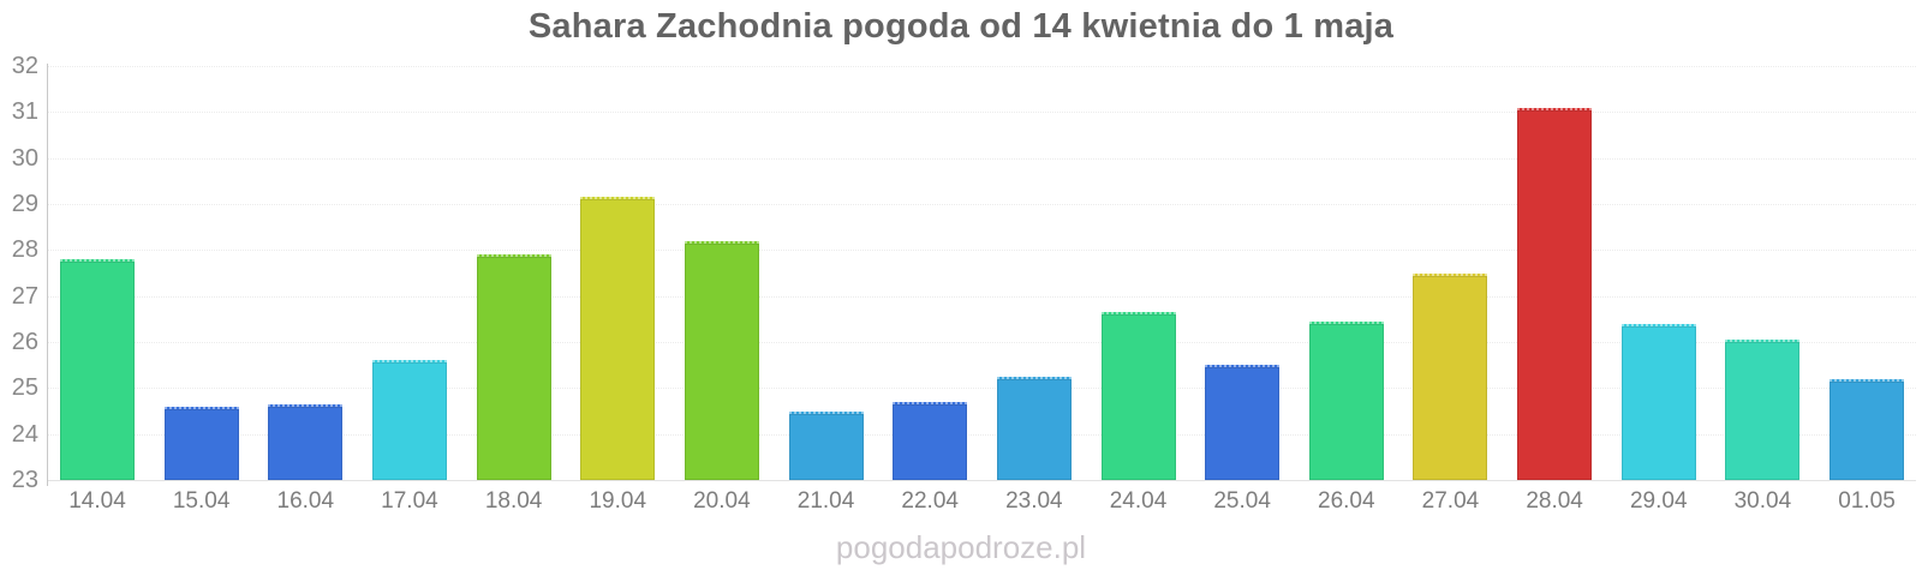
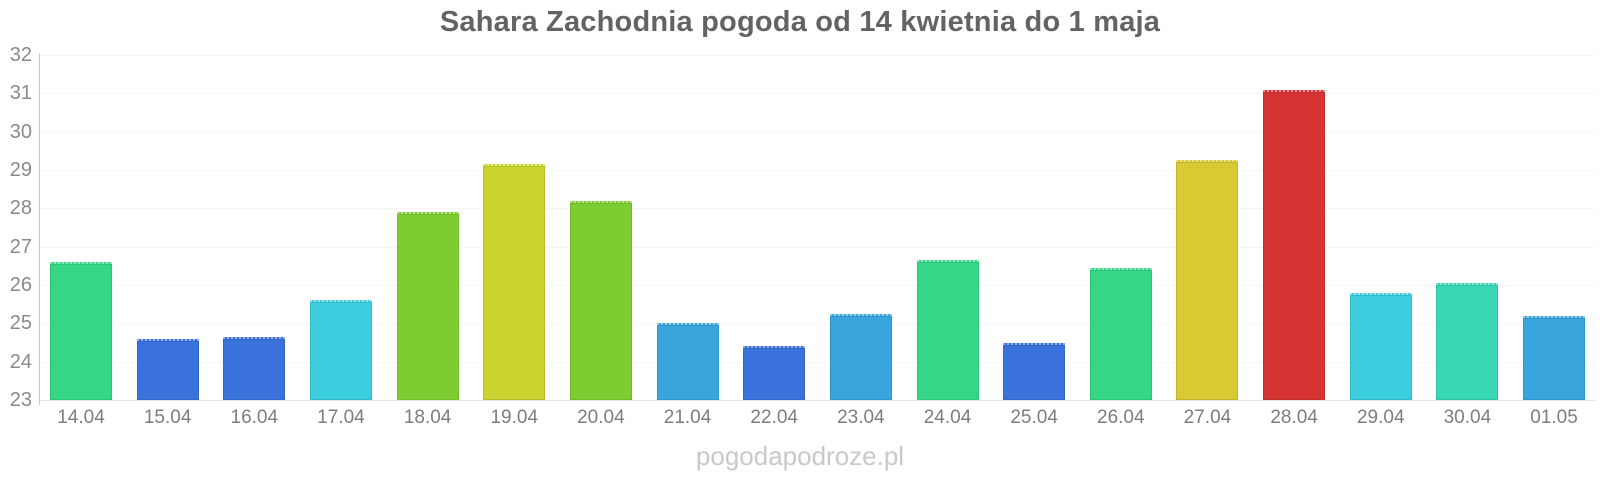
14.04: 27.8 -> 26.6
21.04: 24.5 -> 25.0
22.04: 24.7 -> 24.4
25.04: 25.5 -> 24.5
27.04: 27.5 -> 29.2
29.04: 26.4 -> 25.8
